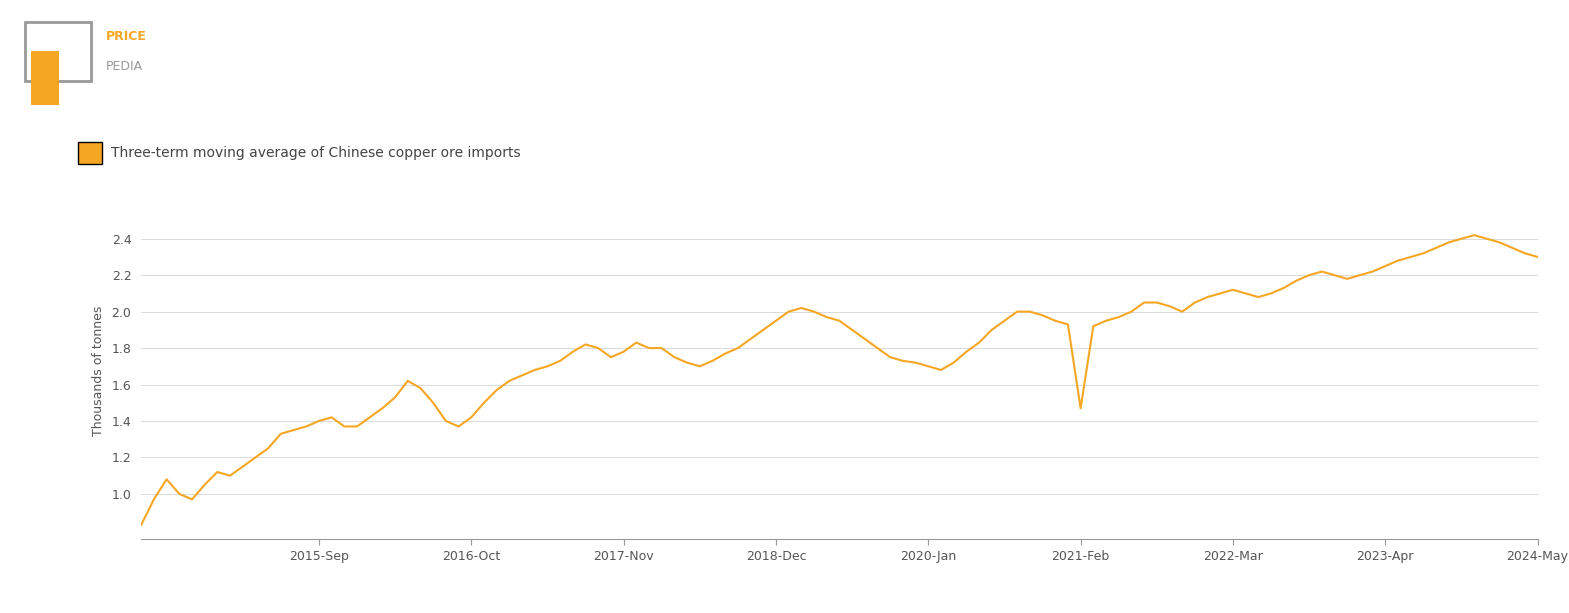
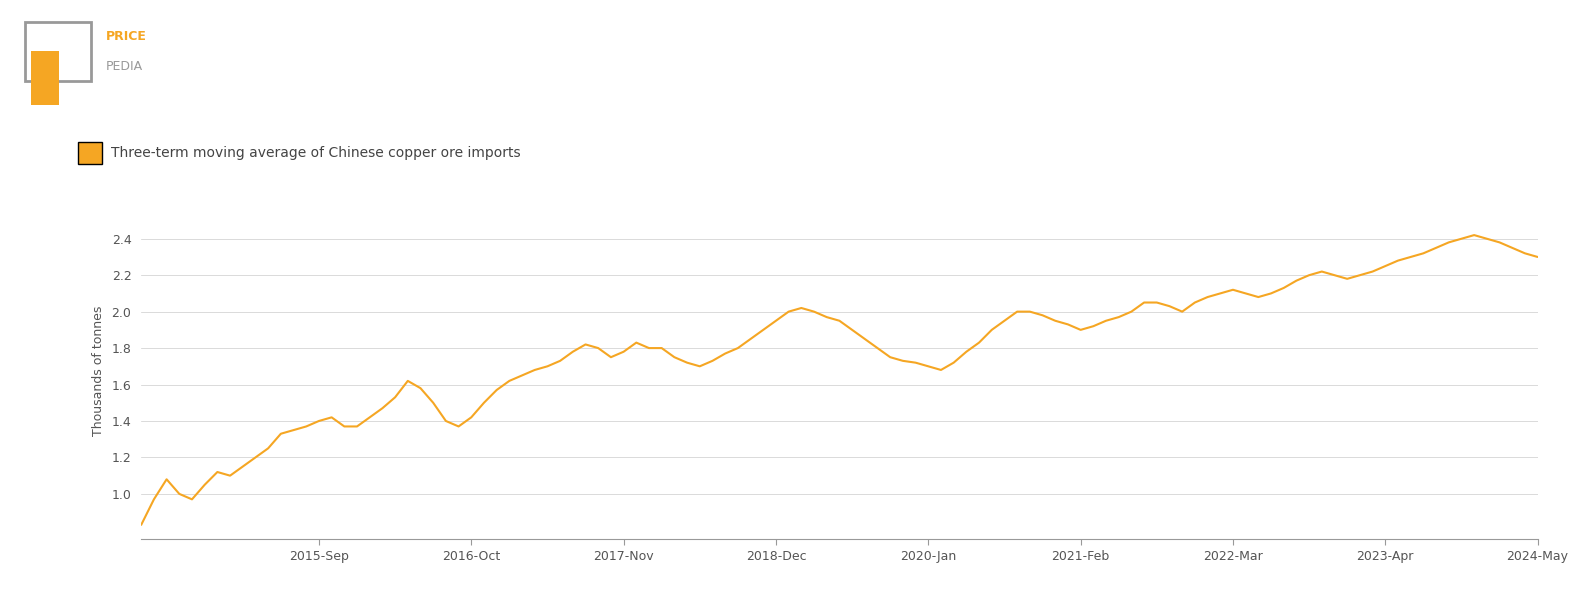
2021-Feb: 1.47 -> 1.90
